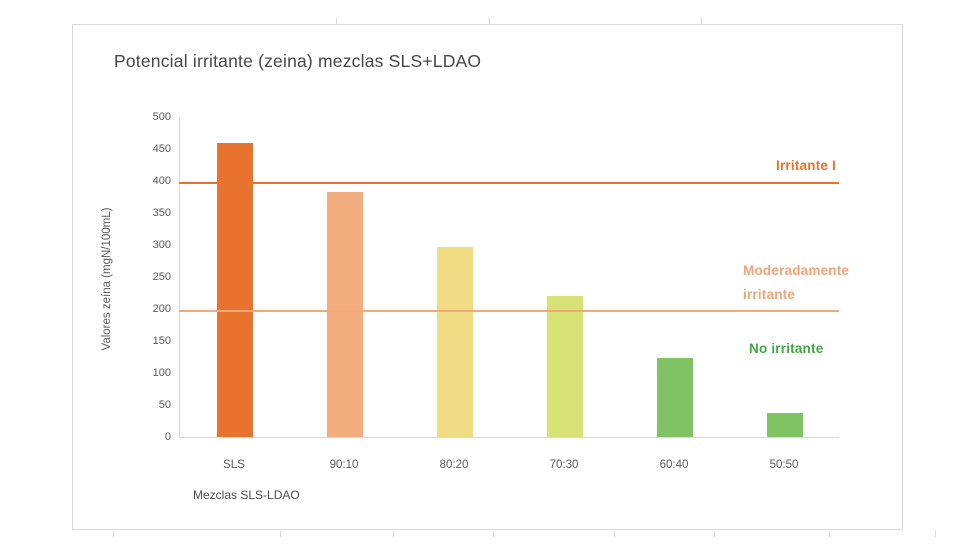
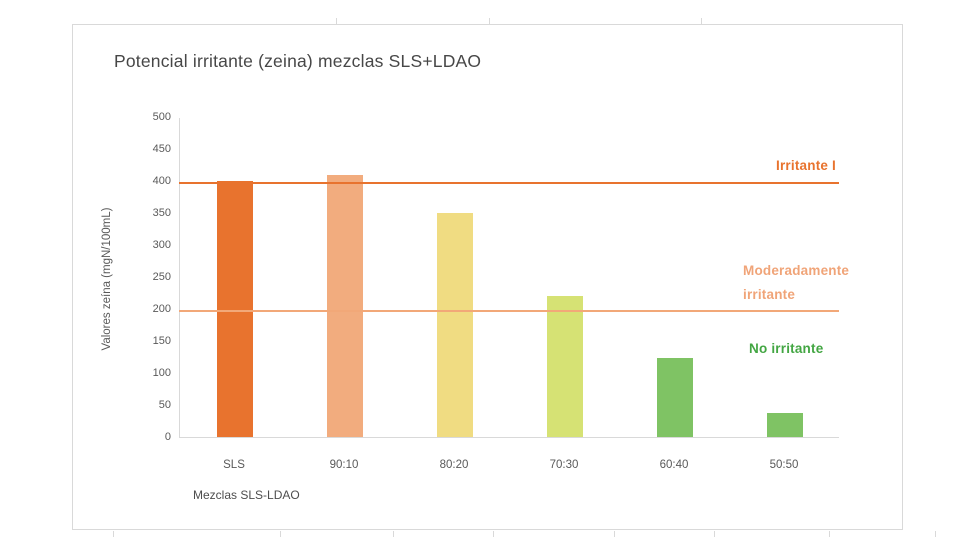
SLS: 460 -> 400
90:10: 380 -> 410
80:20: 300 -> 350
